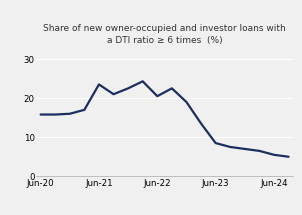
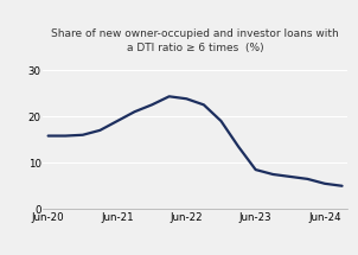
Jun-21: 23.5 -> 19.0
Jun-22: 20.5 -> 23.8
